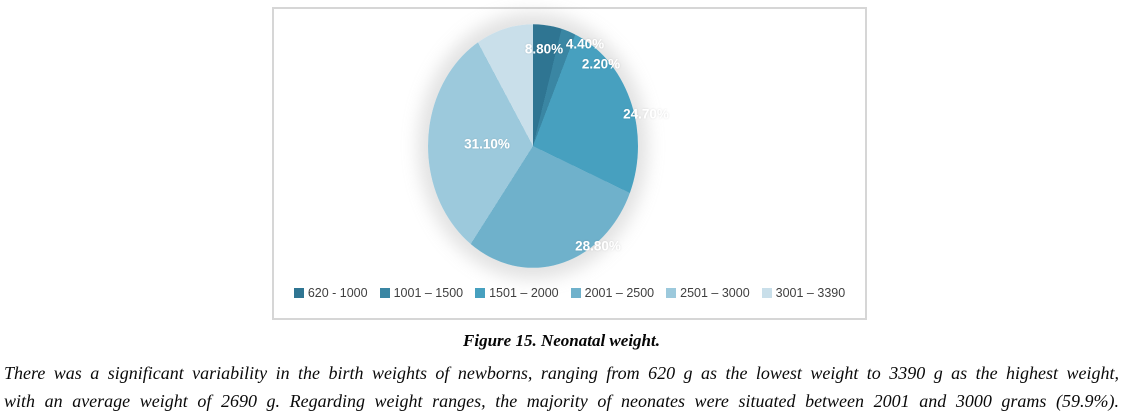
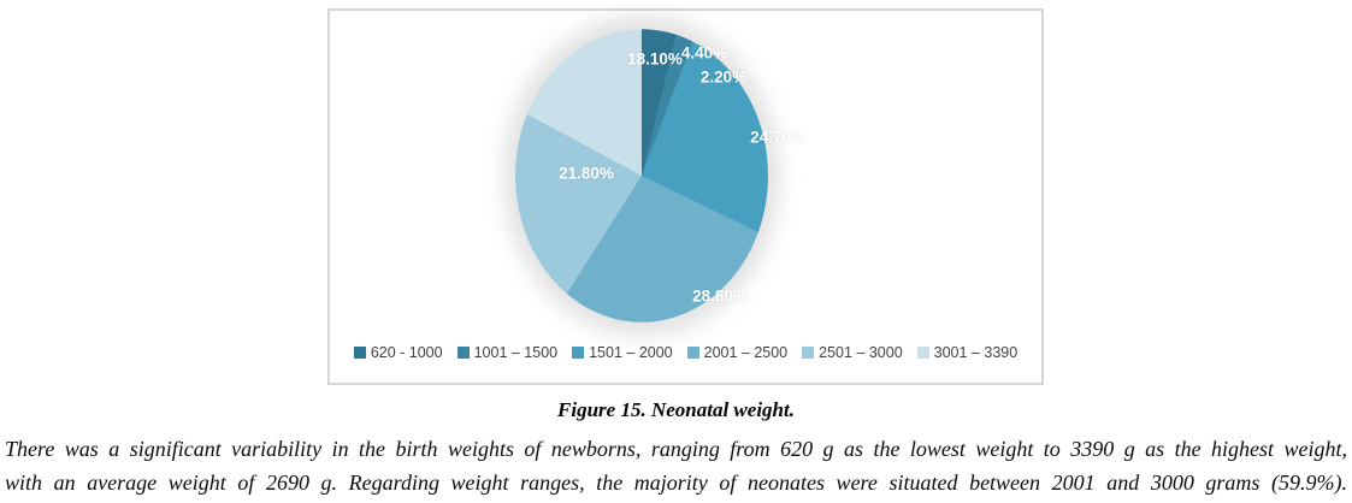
2501 – 3000: 31.10% -> 21.80%
3001 – 3390: 8.80% -> 18.10%
